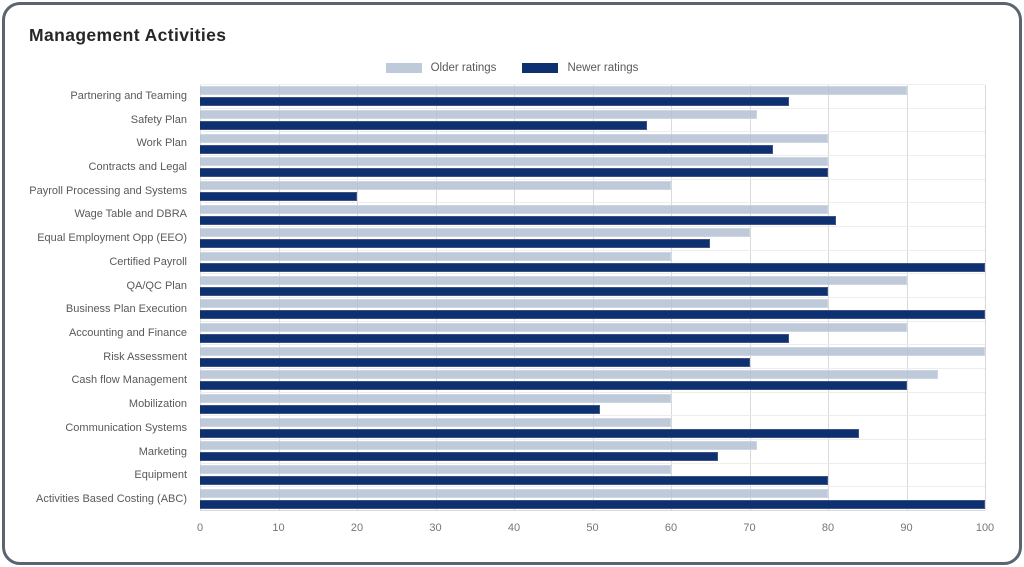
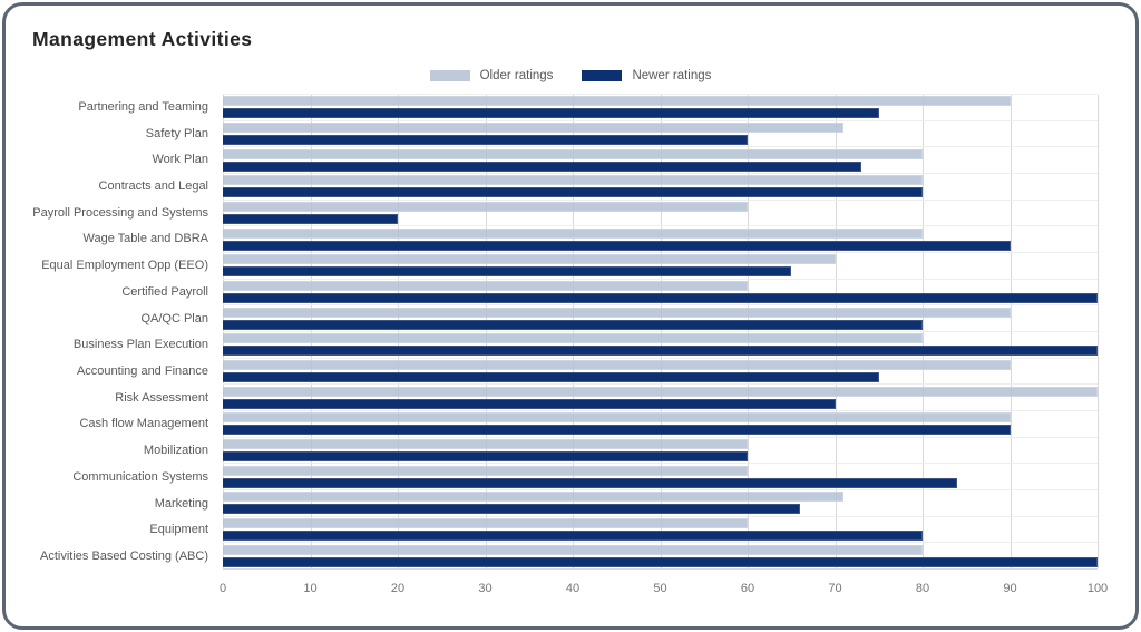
Newer ratings/Safety Plan: 57 -> 60
Newer ratings/Wage Table and DBRA: 81 -> 90
Older ratings/Cash flow Management: 94 -> 90
Newer ratings/Mobilization: 51 -> 60
